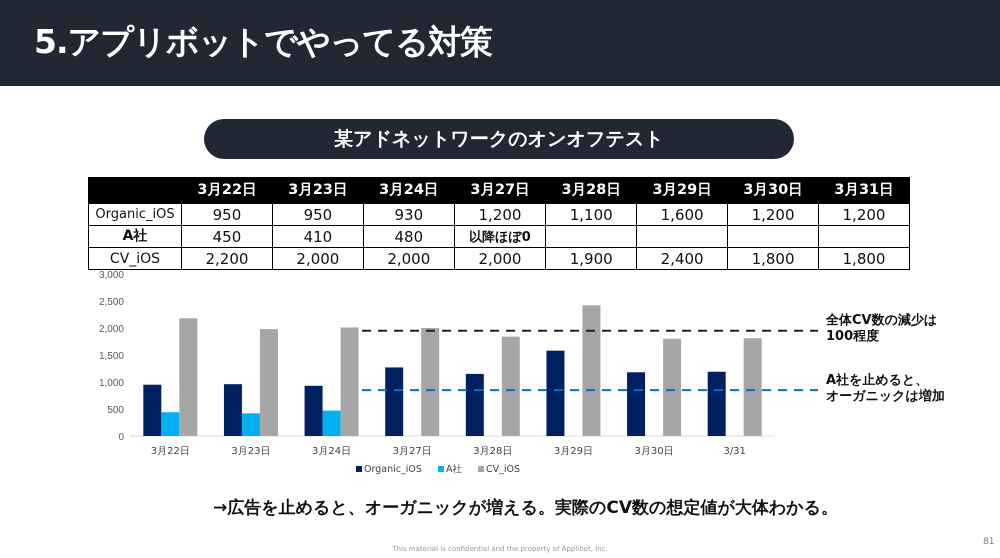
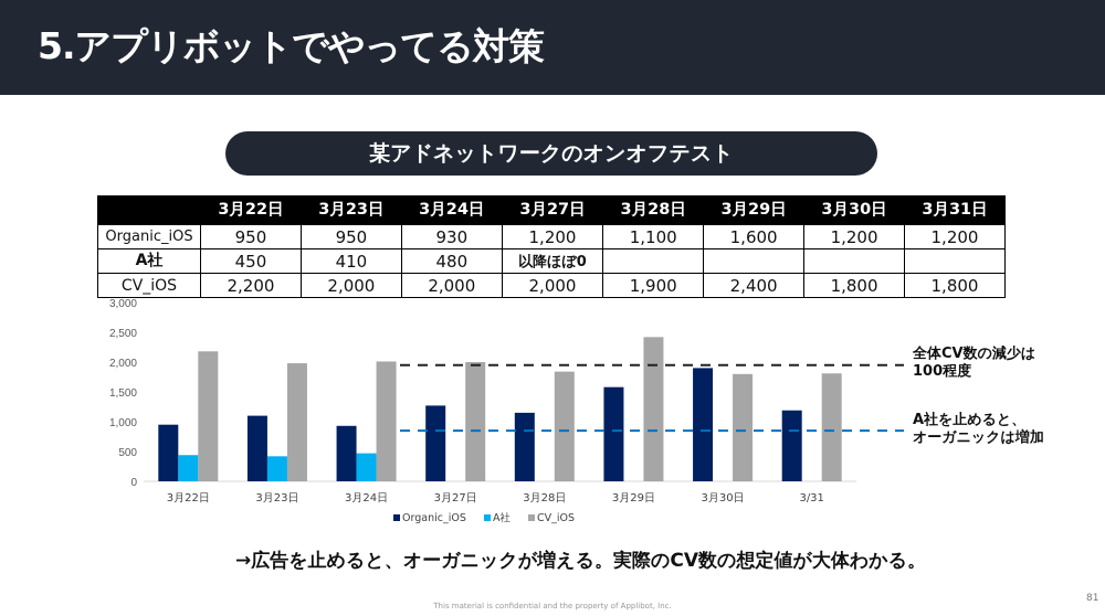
Organic_iOS/3月23日: 1000 -> 1100
Organic_iOS/3月30日: 1200 -> 1900
